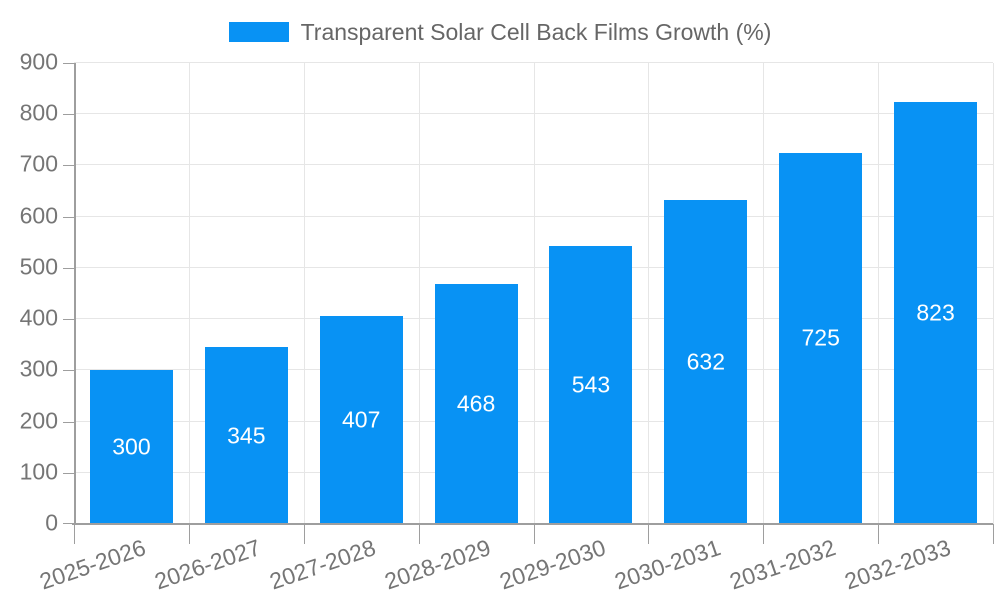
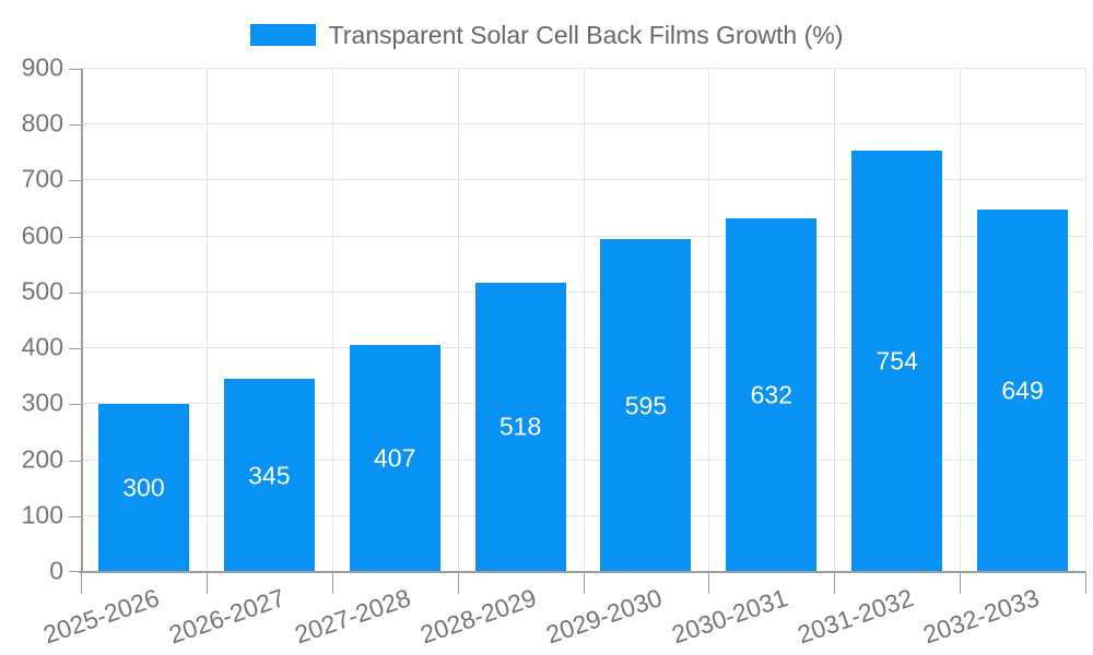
2028-2029: 468 -> 518
2029-2030: 543 -> 595
2031-2032: 725 -> 754
2032-2033: 823 -> 649
